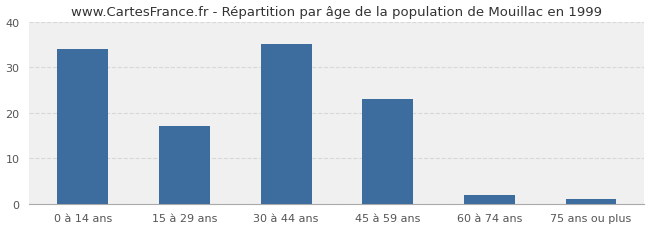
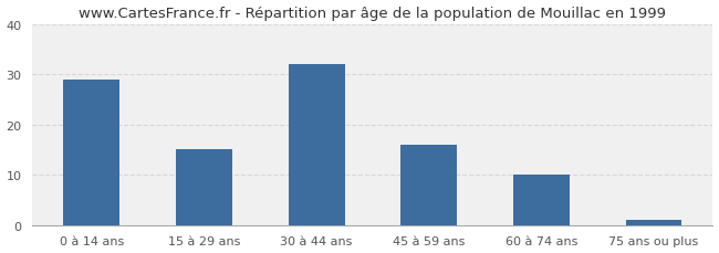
0 à 14 ans: 34 -> 29
15 à 29 ans: 17 -> 15
30 à 44 ans: 35 -> 32
45 à 59 ans: 23 -> 16
60 à 74 ans: 2 -> 10
